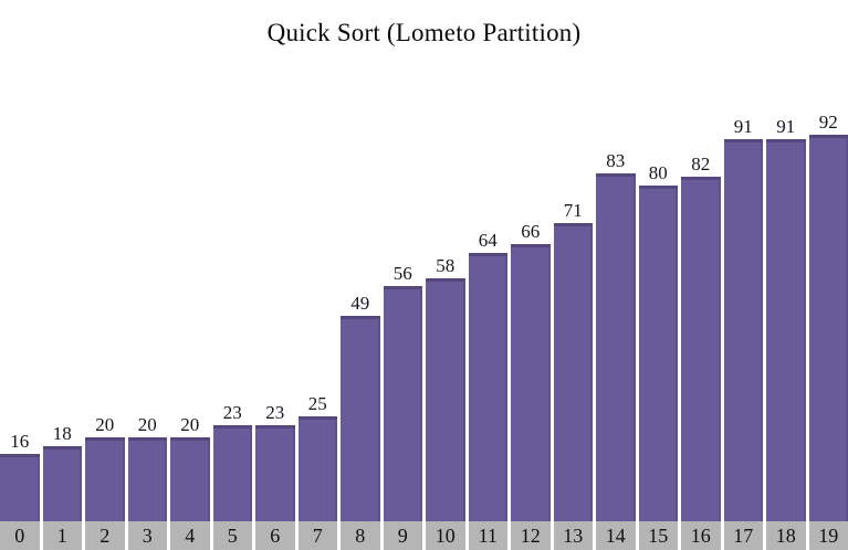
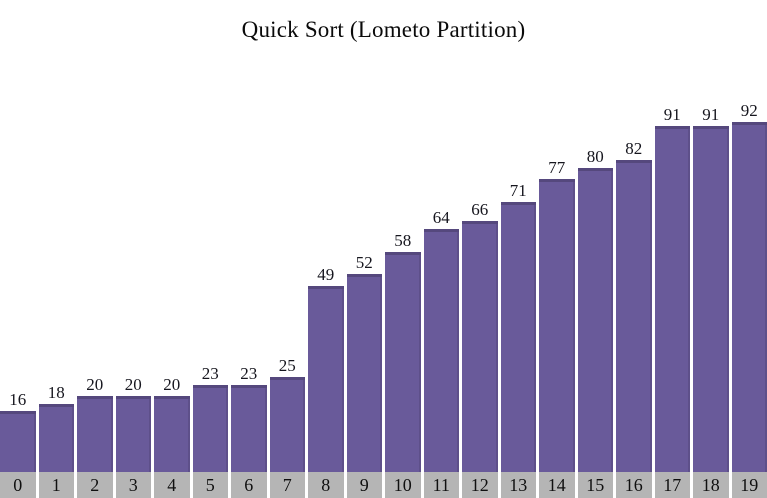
9: 56 -> 52
14: 83 -> 77
